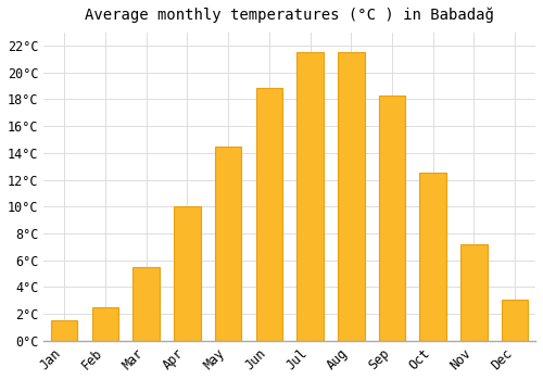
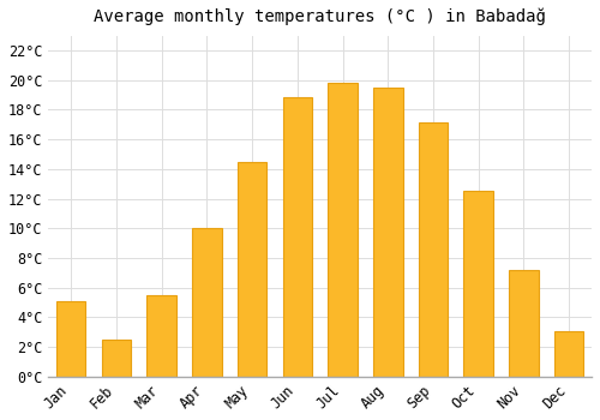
Jan: 1.5°C -> 5.1°C
Jul: 21.5°C -> 19.8°C
Aug: 21.5°C -> 19.5°C
Sep: 18.3°C -> 17.1°C
